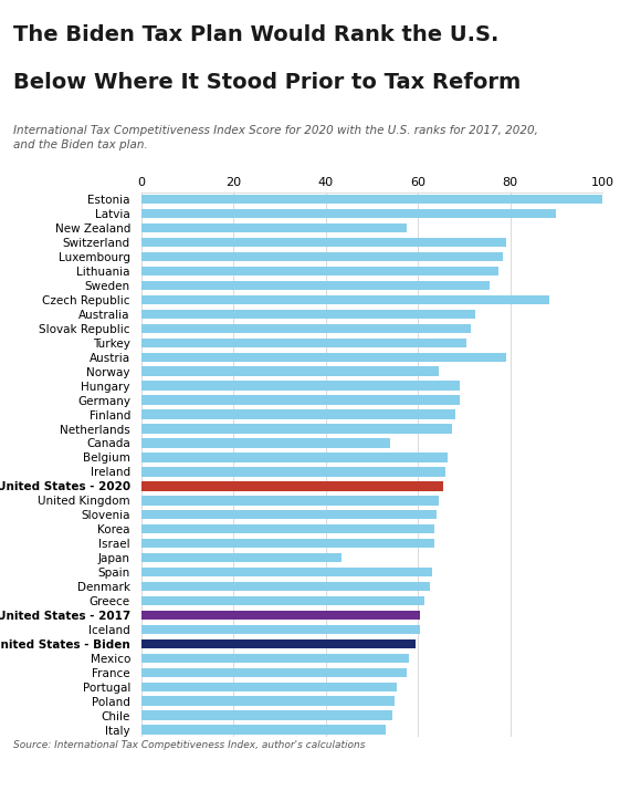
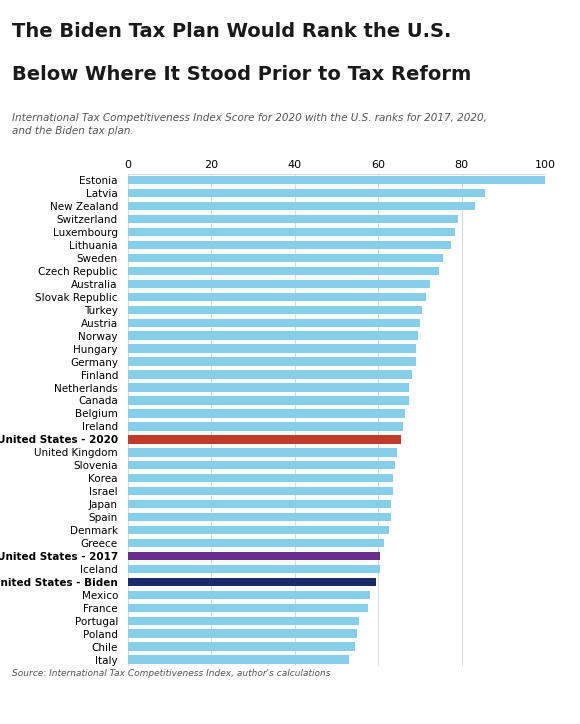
Latvia: 90.0 -> 85.7
New Zealand: 57.5 -> 83.1
Czech Republic: 88.5 -> 74.5
Austria: 79.0 -> 70.0
Norway: 64.5 -> 69.5
Canada: 54.0 -> 67.5
Japan: 43.5 -> 63.0
